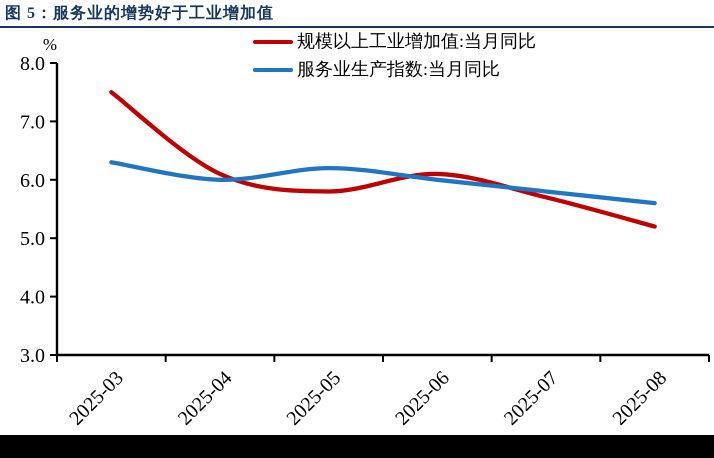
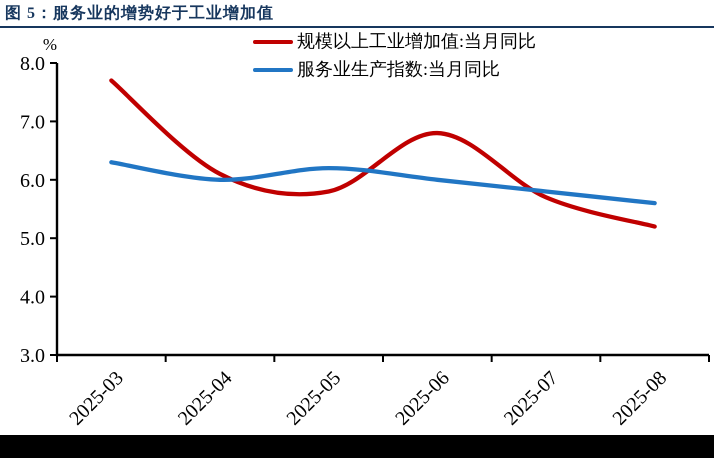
规模以上工业增加值:当月同比/2025-03: 7.5 -> 7.7
规模以上工业增加值:当月同比/2025-06: 6.1 -> 6.8
